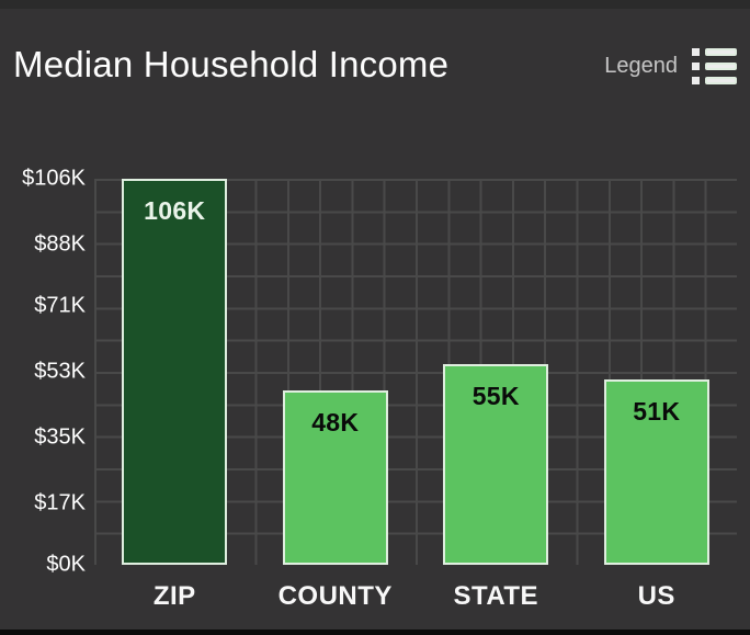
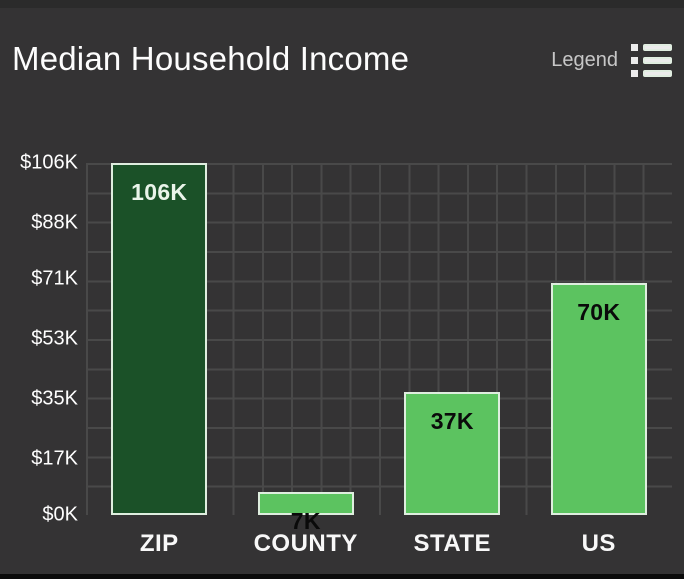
COUNTY: 48K -> 7K
STATE: 55K -> 37K
US: 51K -> 70K
